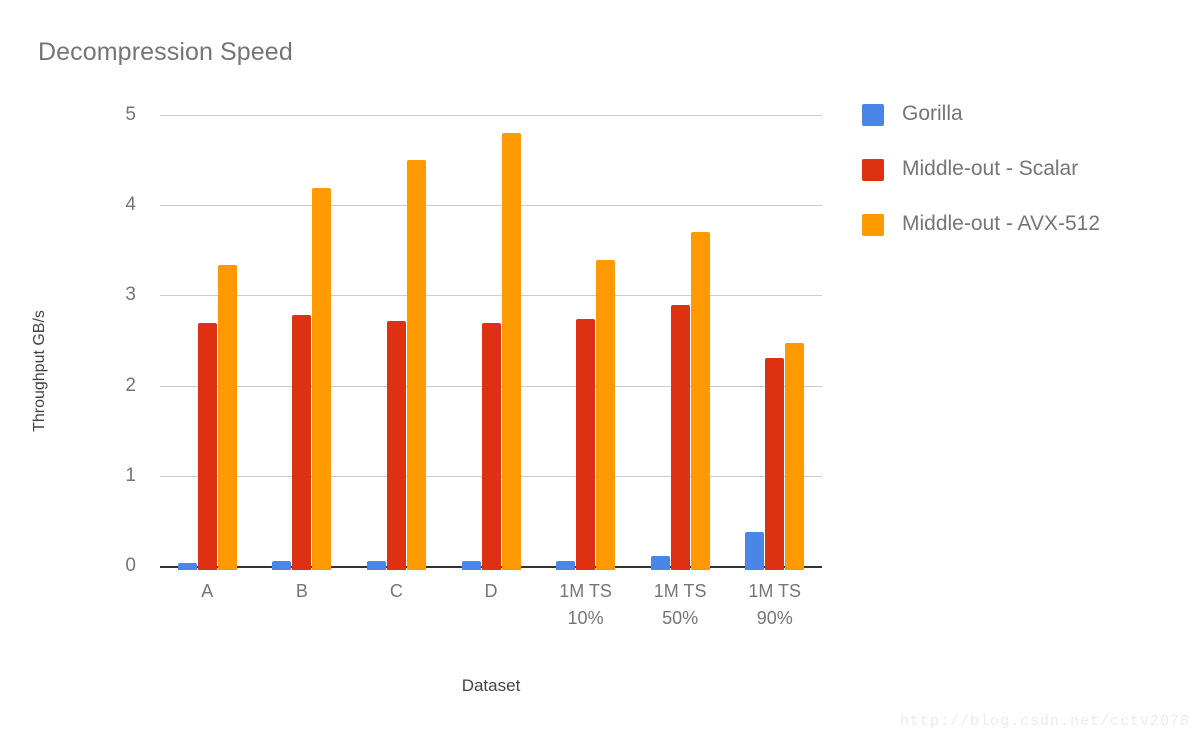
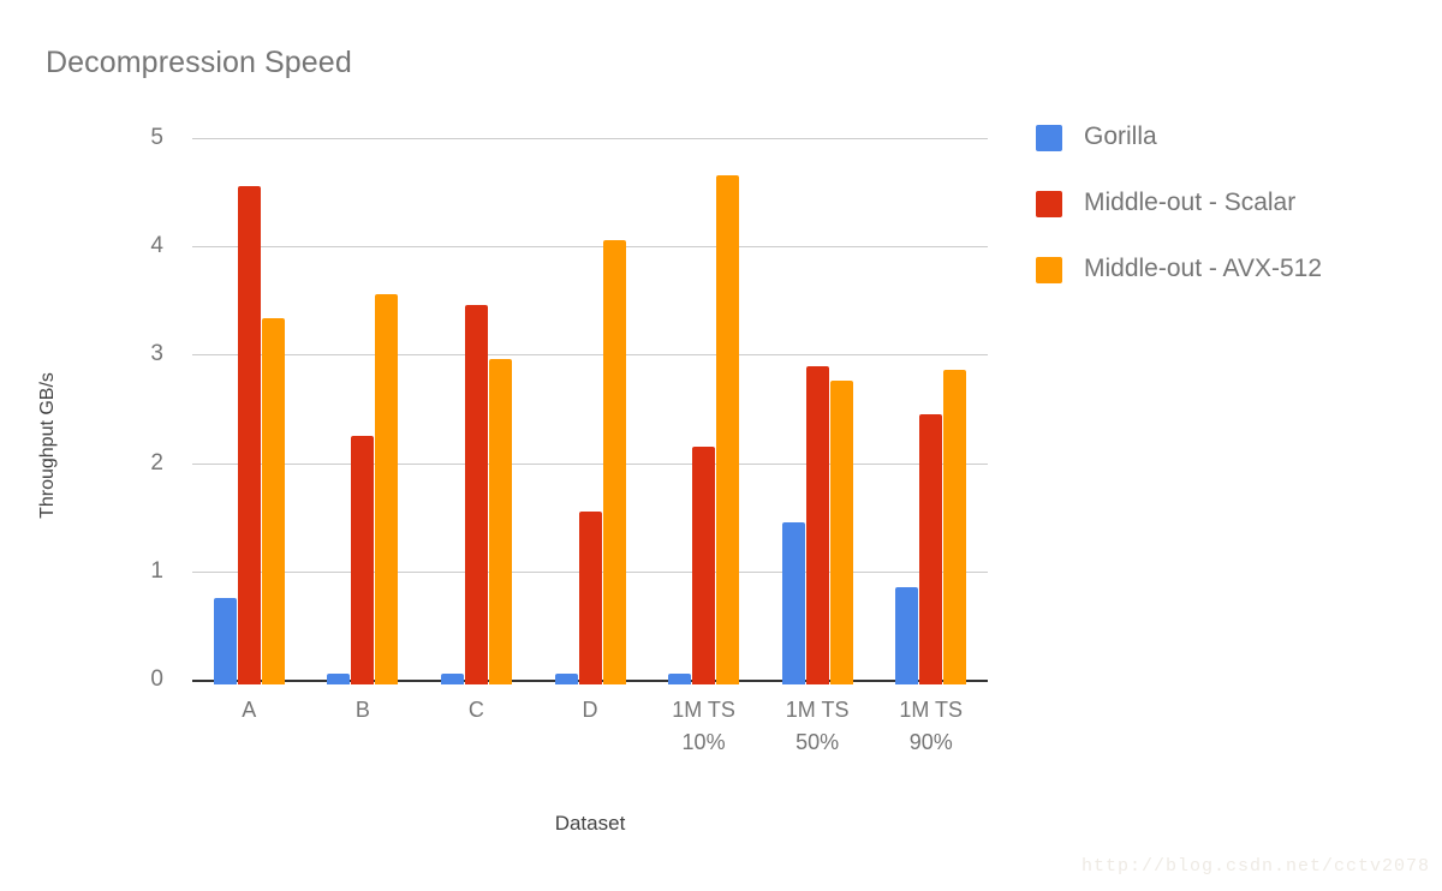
Gorilla/A: 0.1 -> 0.8
Middle-out - Scalar/A: 2.7 -> 4.6
Middle-out - Scalar/B: 2.8 -> 2.3
Middle-out - AVX-512/B: 4.2 -> 3.6
Middle-out - Scalar/C: 2.8 -> 3.5
Middle-out - AVX-512/C: 4.5 -> 3.0
Middle-out - Scalar/D: 2.7 -> 1.6
Middle-out - AVX-512/D: 4.8 -> 4.1
Middle-out - Scalar/1M TS 10%: 2.8 -> 2.2
Middle-out - AVX-512/1M TS 10%: 3.4 -> 4.7
Gorilla/1M TS 50%: 0.1 -> 1.5
Middle-out - AVX-512/1M TS 50%: 3.8 -> 2.8
Gorilla/1M TS 90%: 0.4 -> 0.9
Middle-out - Scalar/1M TS 90%: 2.4 -> 2.5
Middle-out - AVX-512/1M TS 90%: 2.5 -> 2.9
